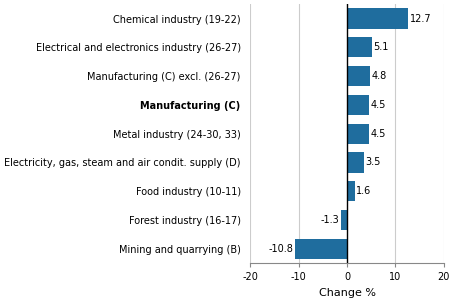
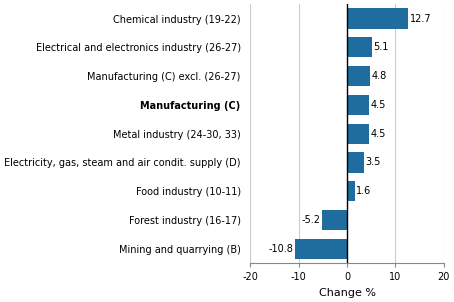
Forest industry (16-17): -1.3 -> -5.2
